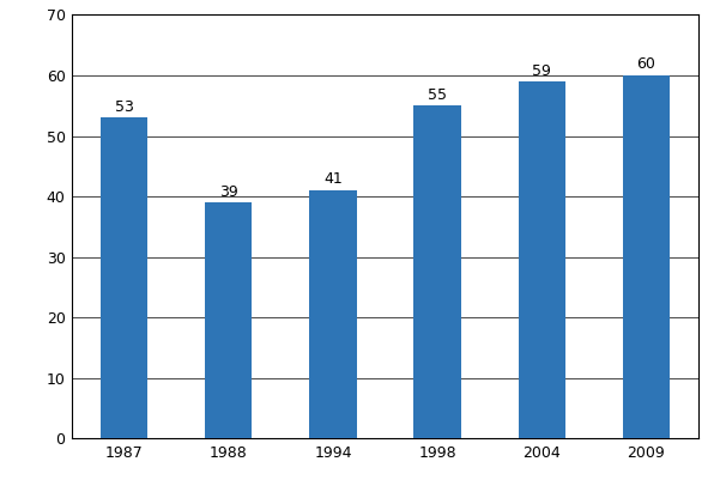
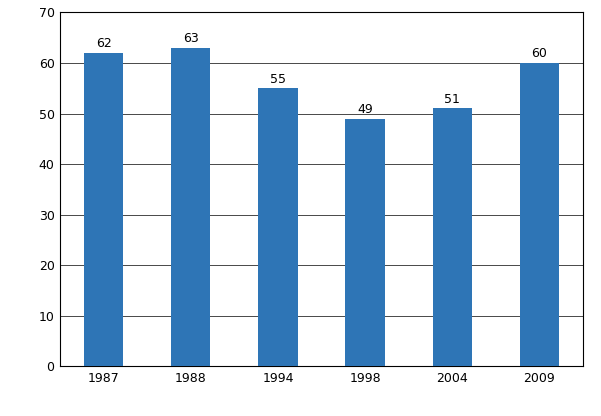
1987: 53 -> 62
1988: 39 -> 63
1994: 41 -> 55
1998: 55 -> 49
2004: 59 -> 51
